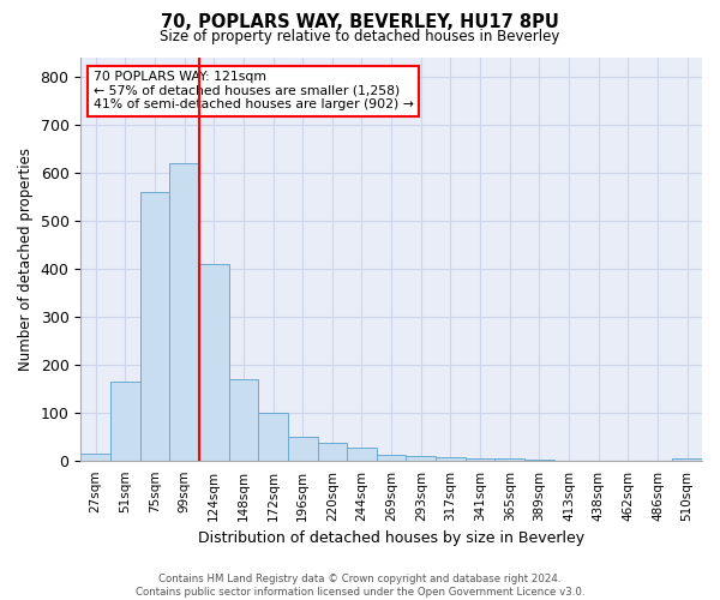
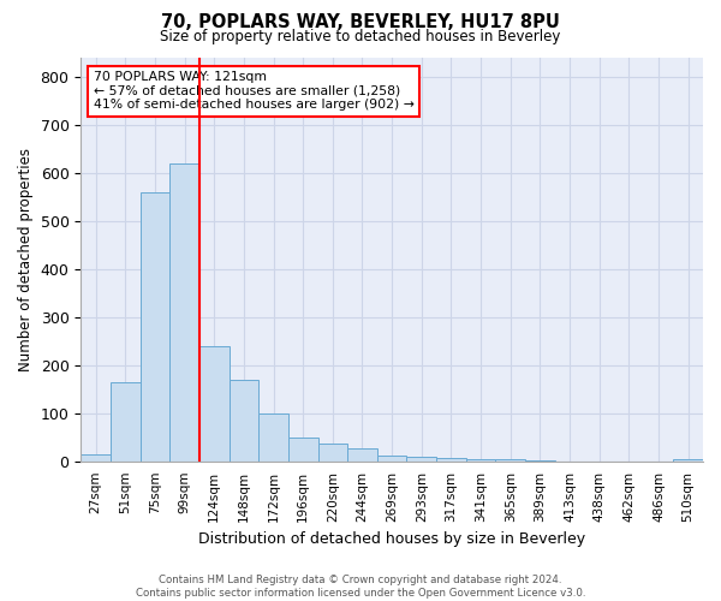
124sqm: 410 -> 240
